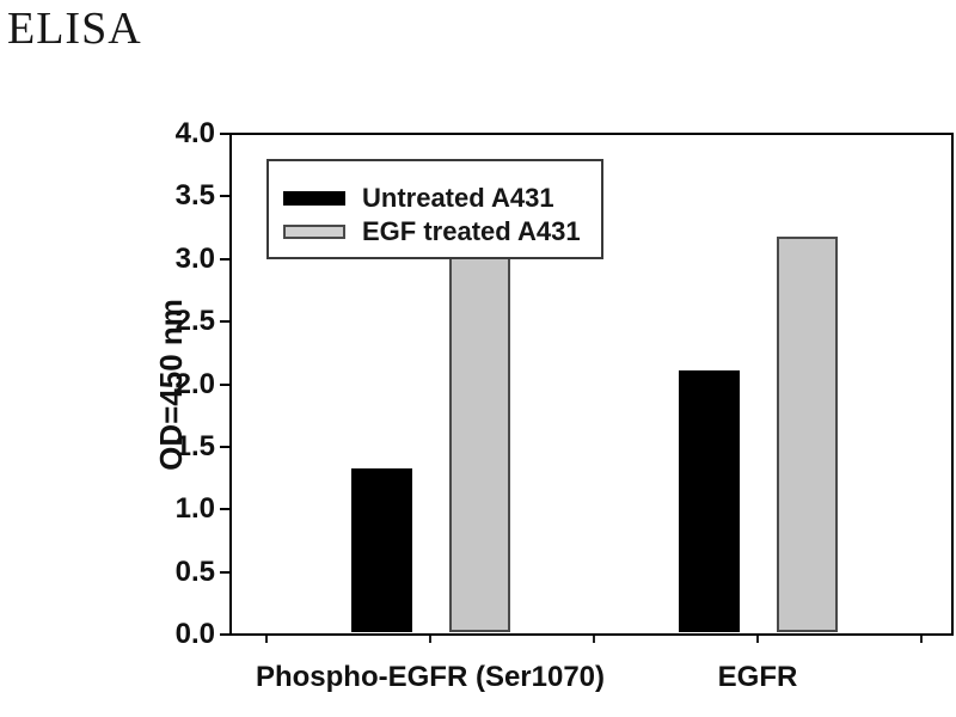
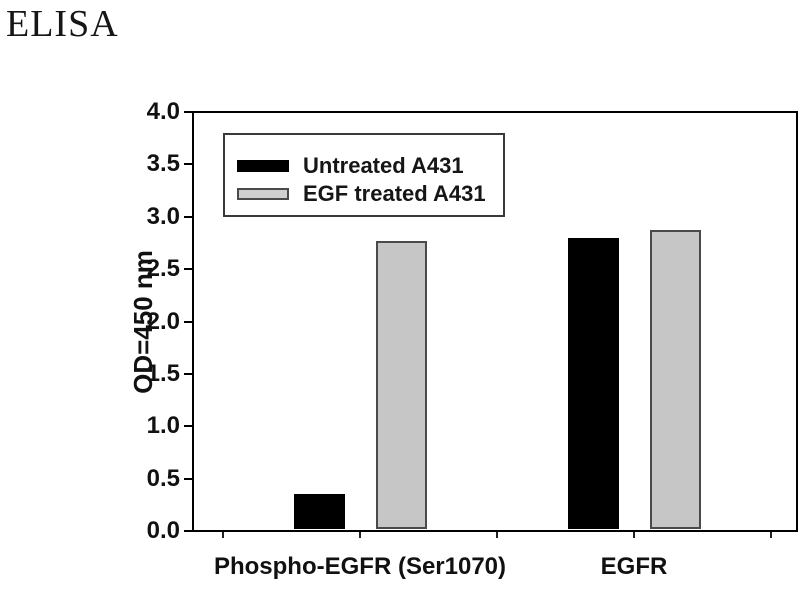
Untreated A431/Phospho-EGFR (Ser1070): 1.33 -> 0.35
EGF treated A431/Phospho-EGFR (Ser1070): 3.33 -> 2.77
Untreated A431/EGFR: 2.11 -> 2.80
EGF treated A431/EGFR: 3.18 -> 2.87
